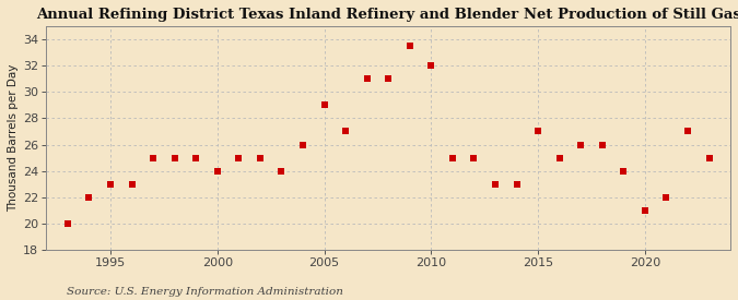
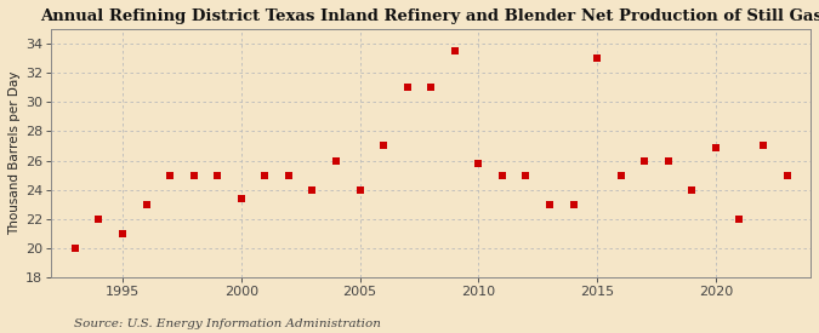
1995: 23.0 -> 21.0
2000: 24.0 -> 23.4
2005: 29.0 -> 24.0
2010: 32.0 -> 25.8
2015: 27.0 -> 33.0
2020: 21.0 -> 26.9
